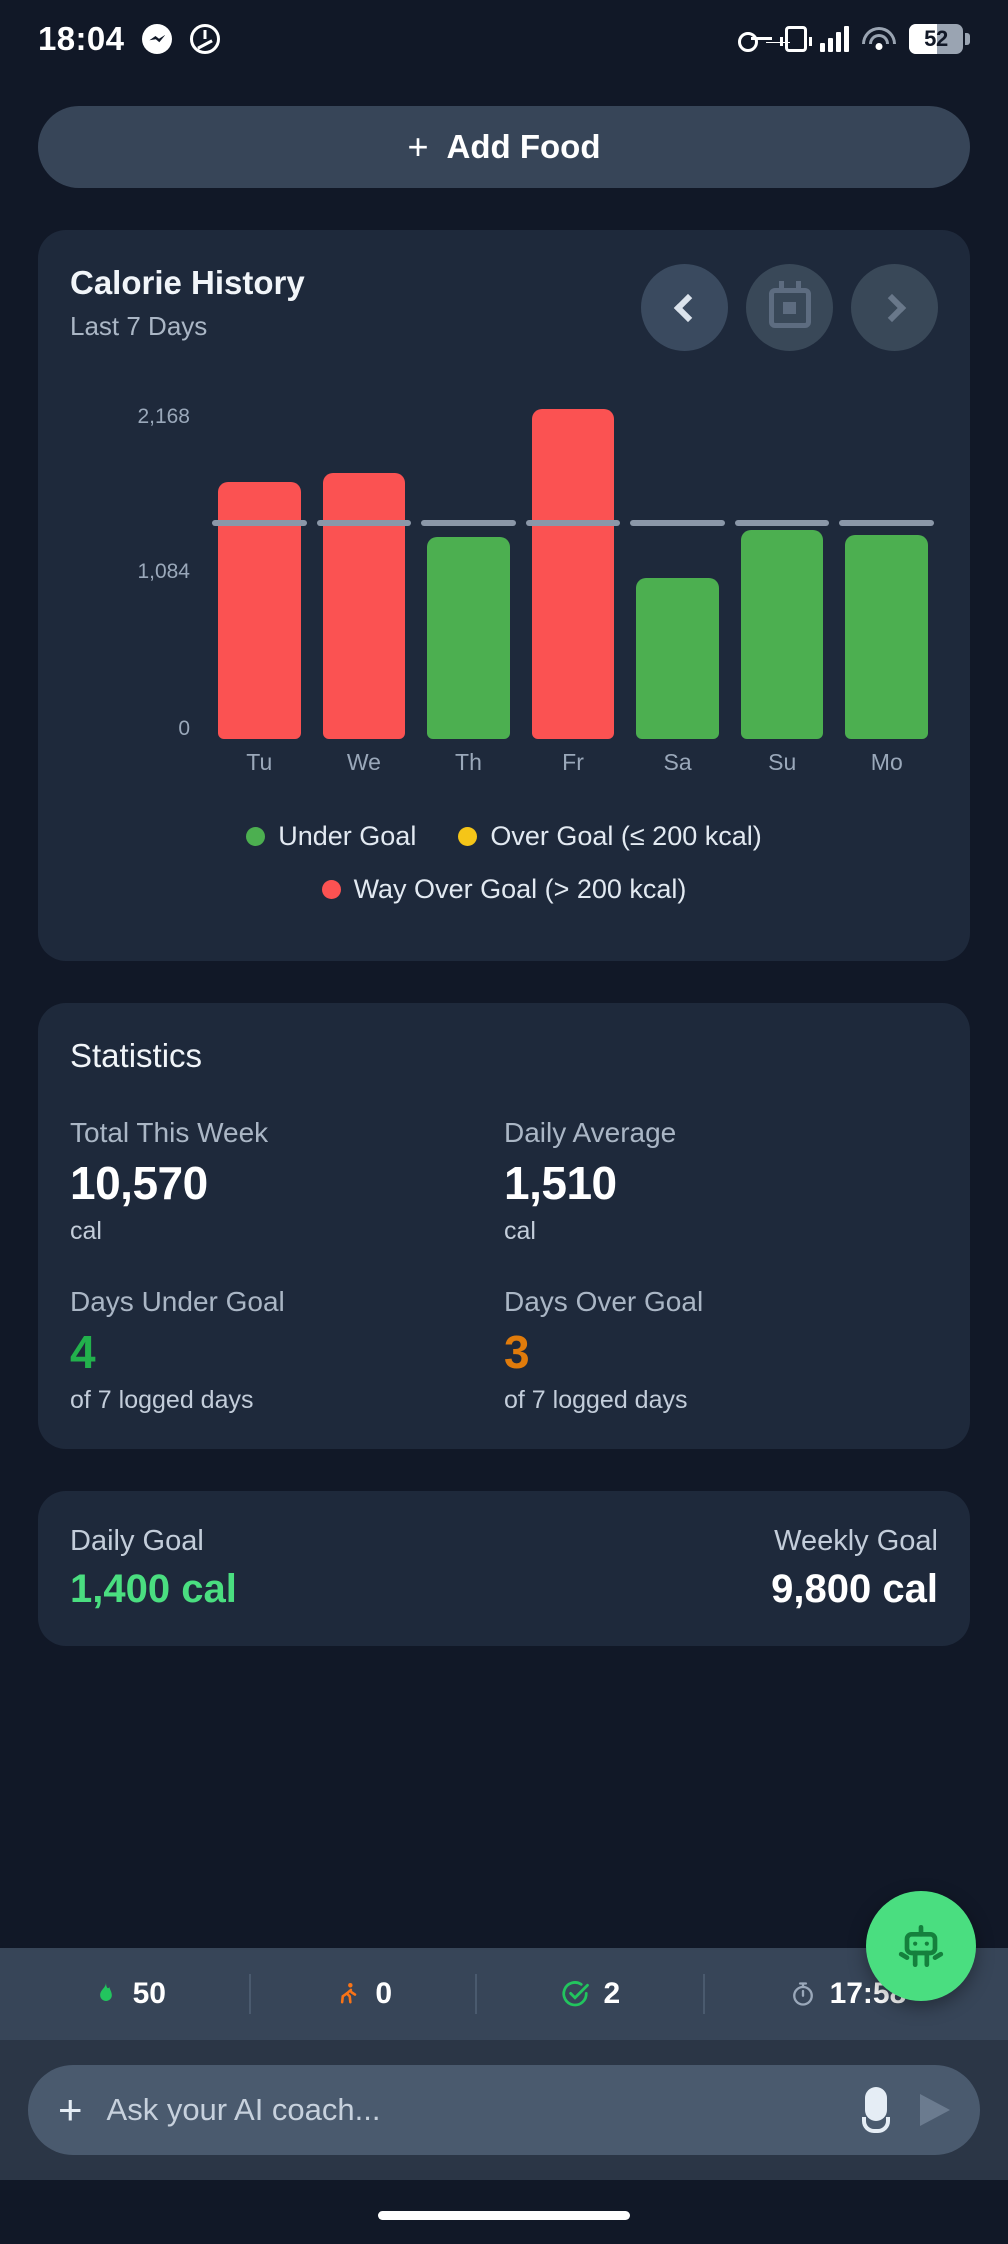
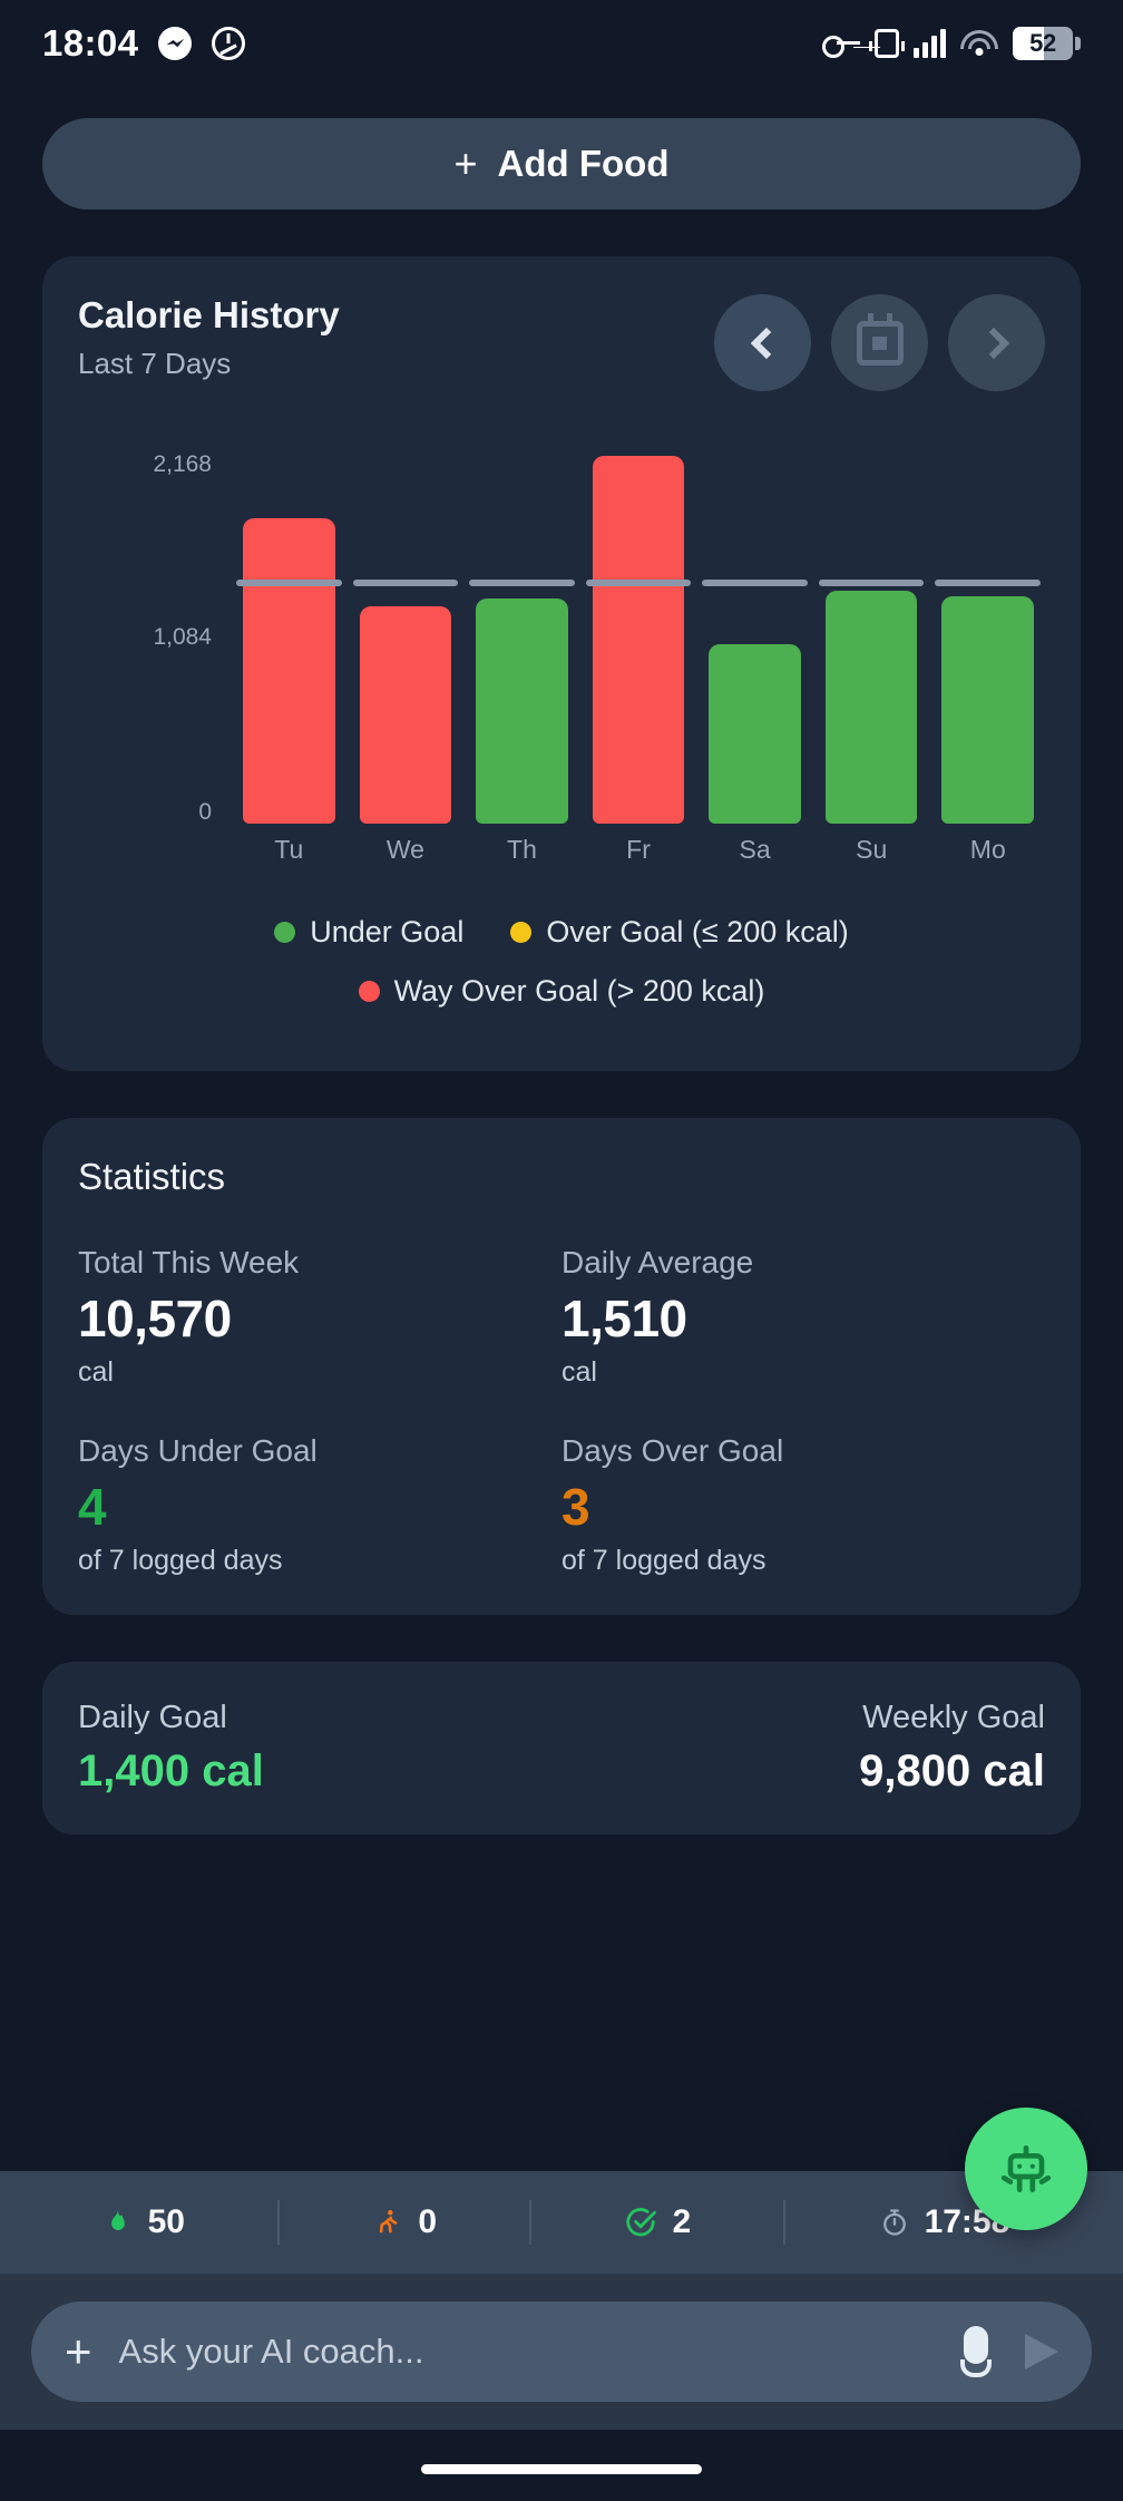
Tu: 1690 -> 1800
We: 1740 -> 1280
